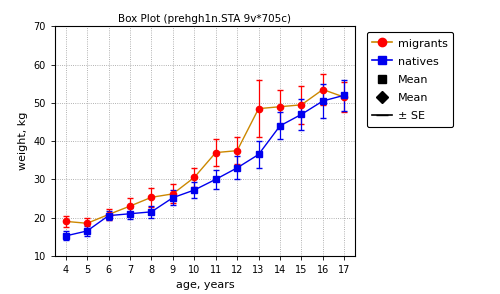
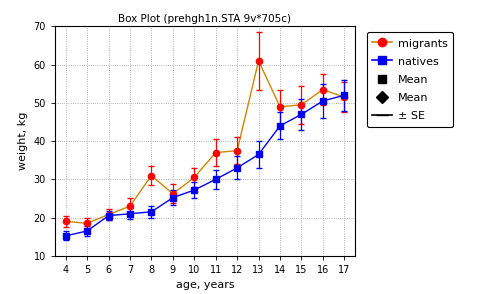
migrants/8: 25.3 -> 31.0
migrants/13: 48.5 -> 61.0
